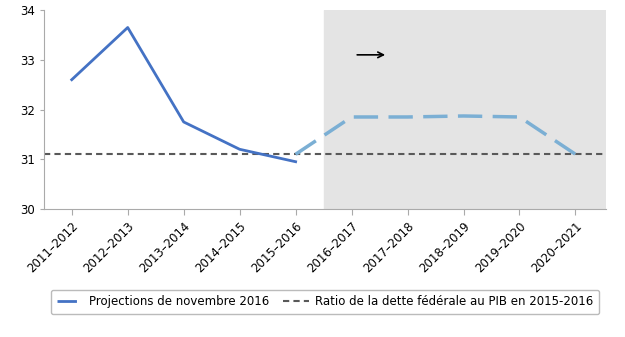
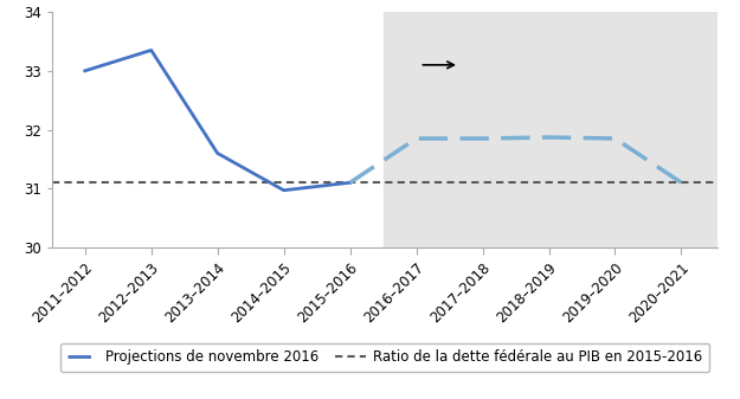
Projections de novembre 2016/2011–2012: 32.60 -> 33.00
Projections de novembre 2016/2012–2013: 33.65 -> 33.35
Projections de novembre 2016/2013–2014: 31.75 -> 31.60
Projections de novembre 2016/2014–2015: 31.20 -> 30.97
Projections de novembre 2016/2015–2016: 30.95 -> 31.10
